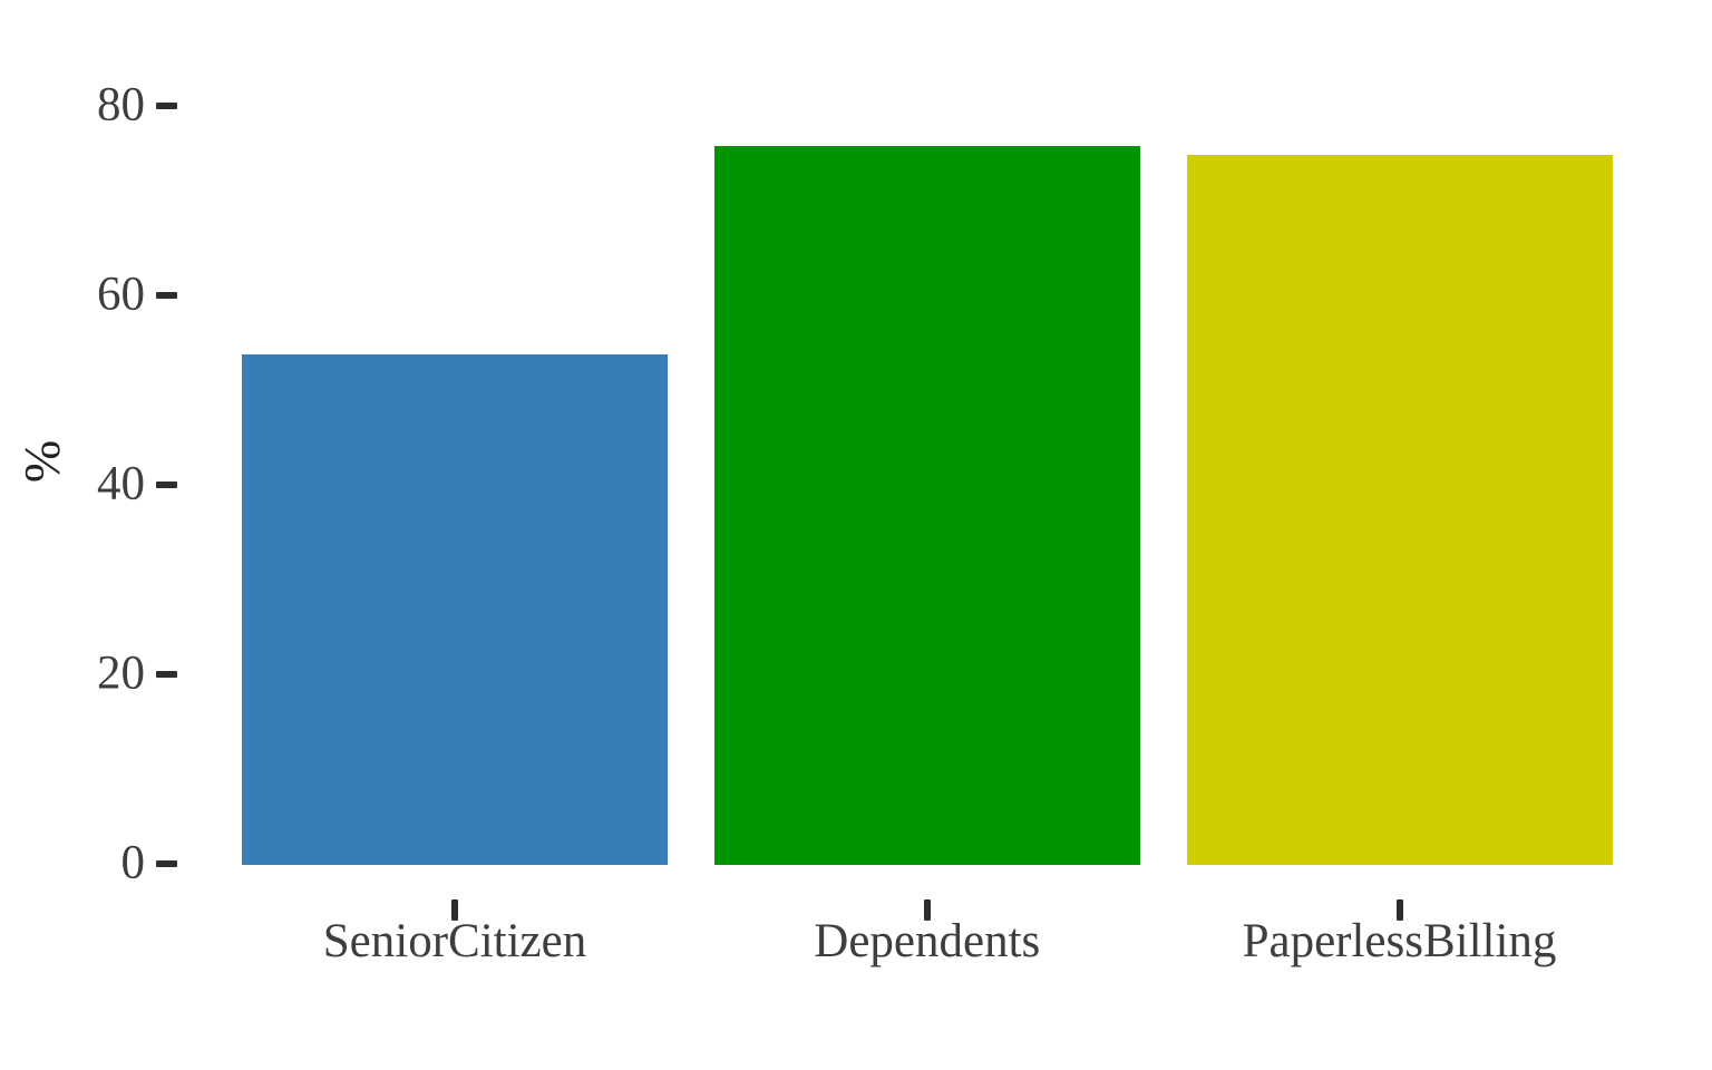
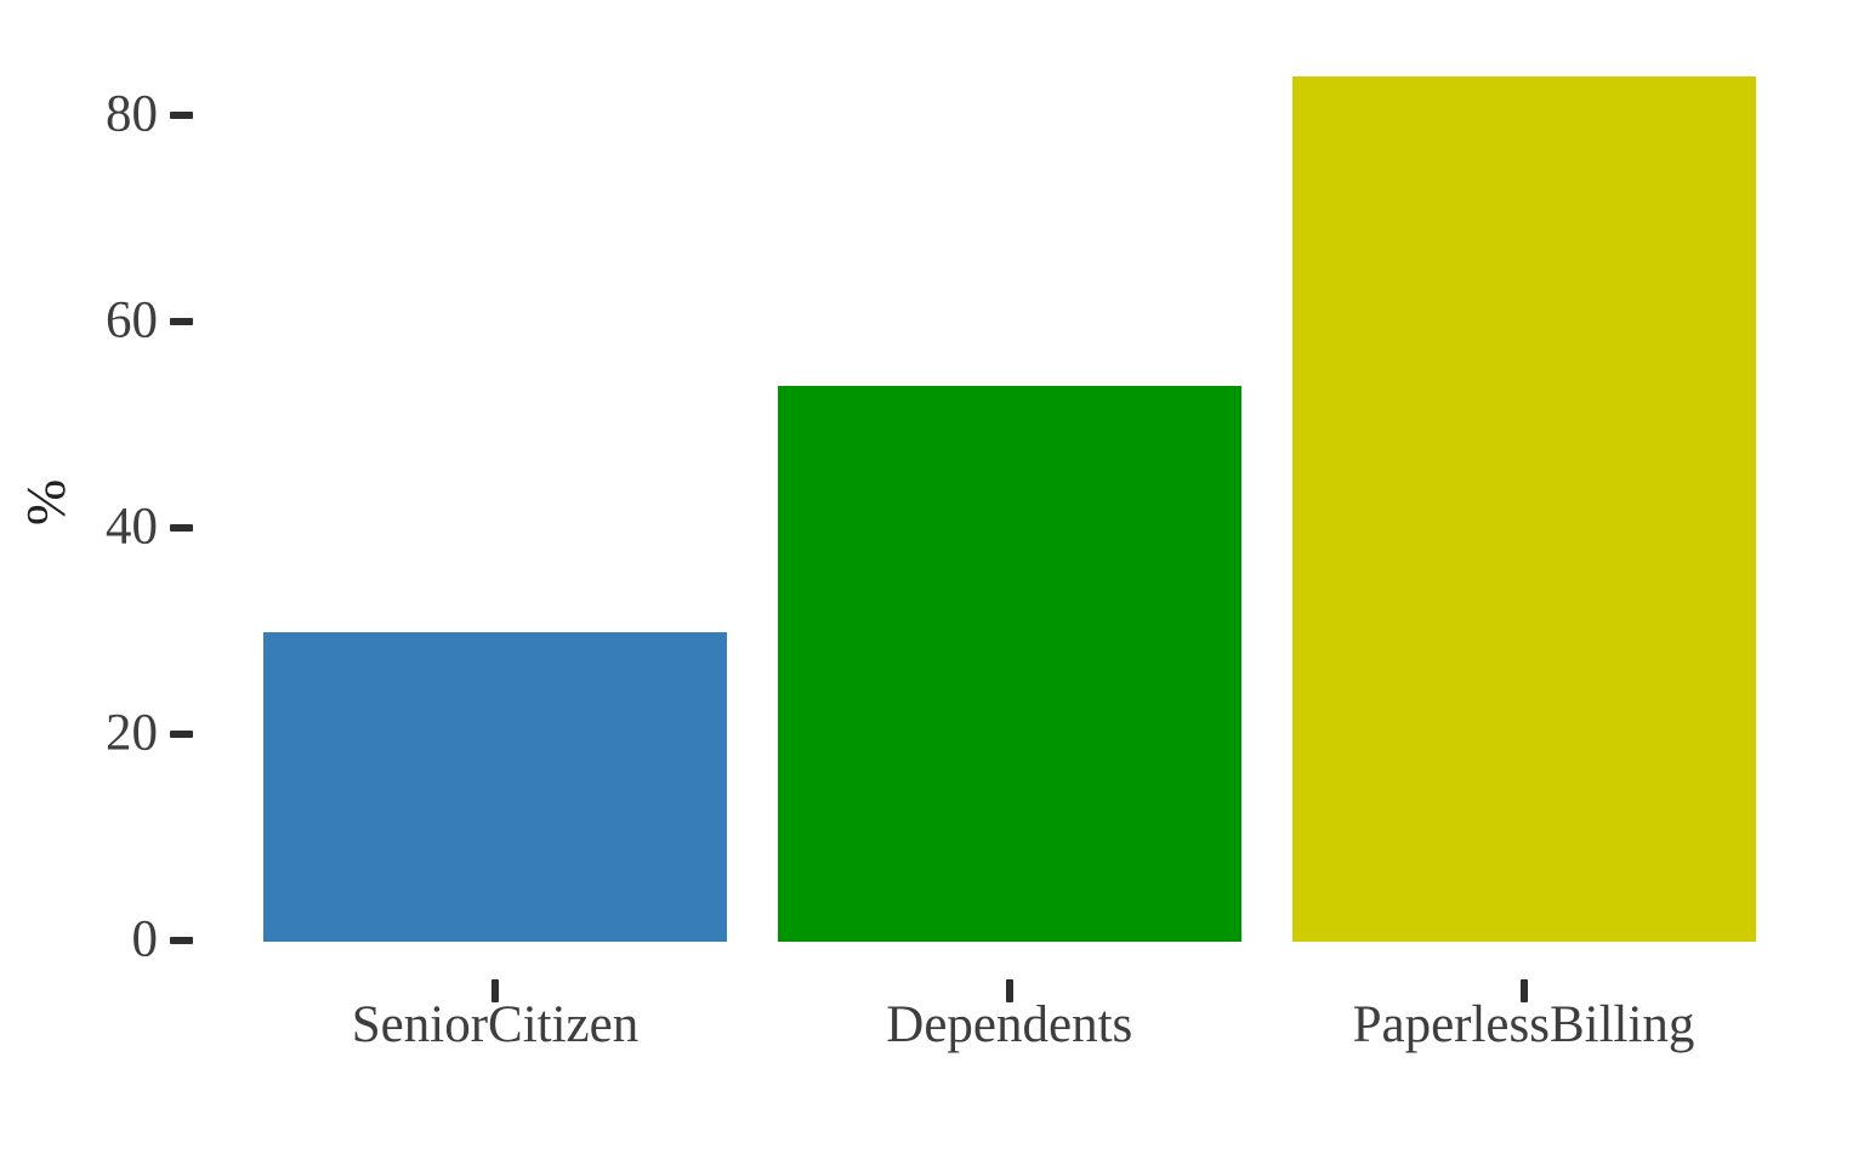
SeniorCitizen: 54 -> 30
Dependents: 76 -> 54
PaperlessBilling: 75 -> 84
